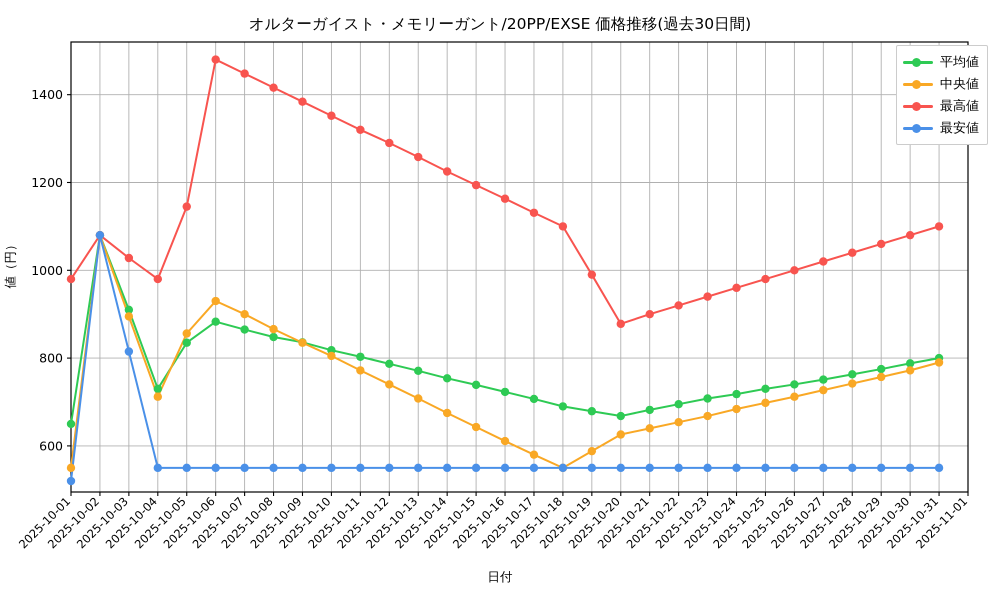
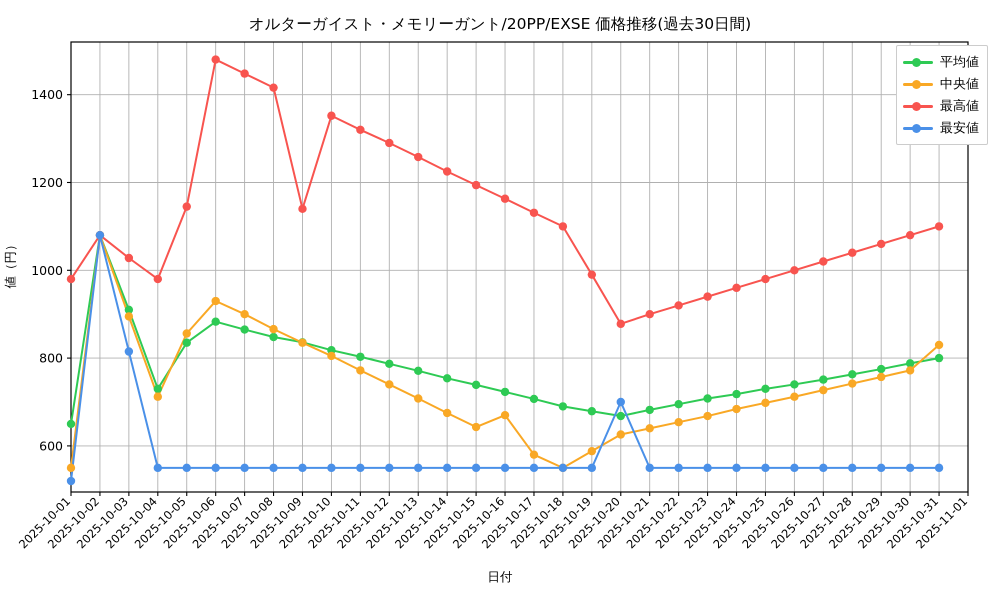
最高値/2025-10-09: 1380 -> 1140
中央値/2025-10-16: 610 -> 670
最安値/2025-10-20: 550 -> 700
中央値/2025-10-31: 790 -> 830
